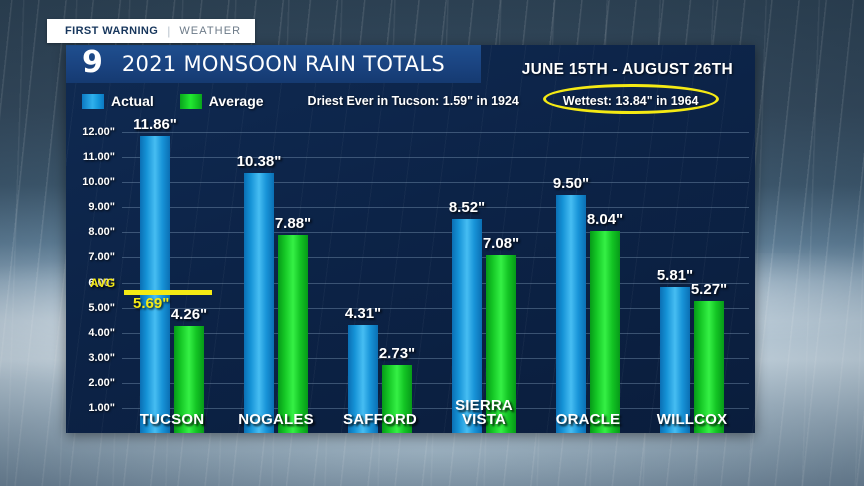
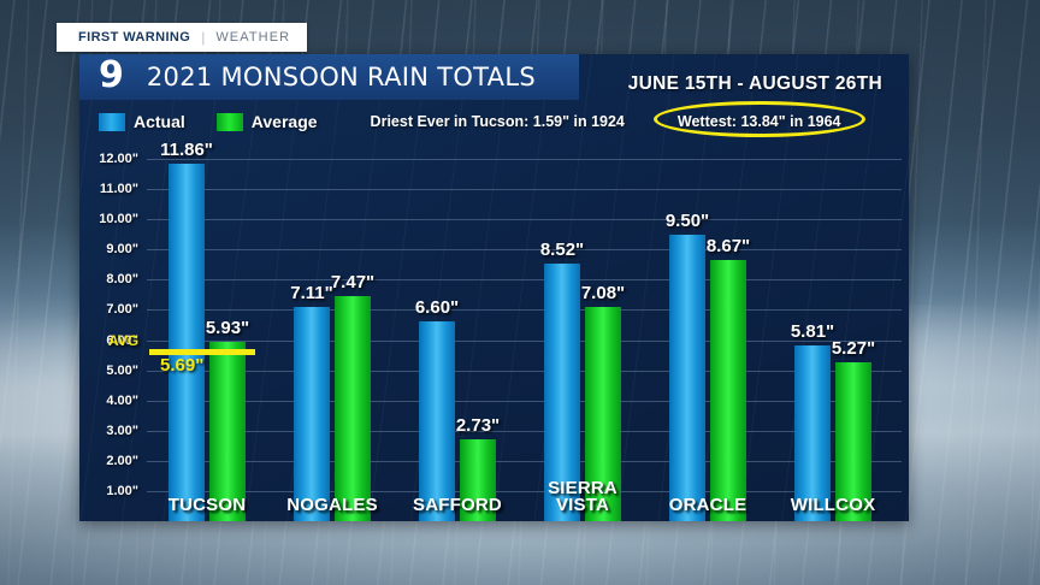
Average/TUCSON: 4.26 -> 5.93
Actual/NOGALES: 10.38 -> 7.11
Average/NOGALES: 7.88 -> 7.47
Actual/SAFFORD: 4.31 -> 6.60
Average/ORACLE: 8.04 -> 8.67
